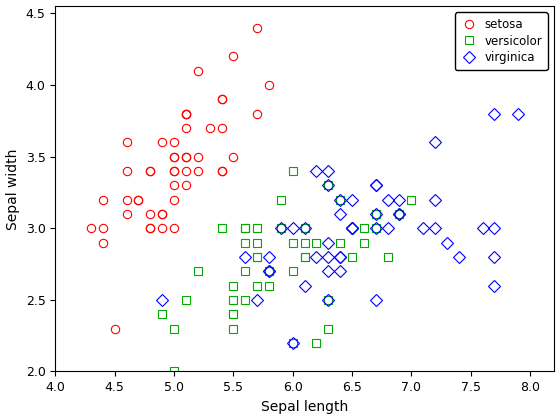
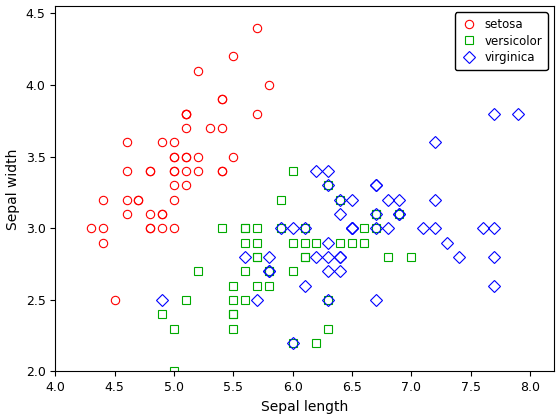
setosa/4.5: 2.3 -> 2.5
versicolor/6.5: 2.8 -> 2.9
versicolor/7.0: 3.2 -> 2.8
